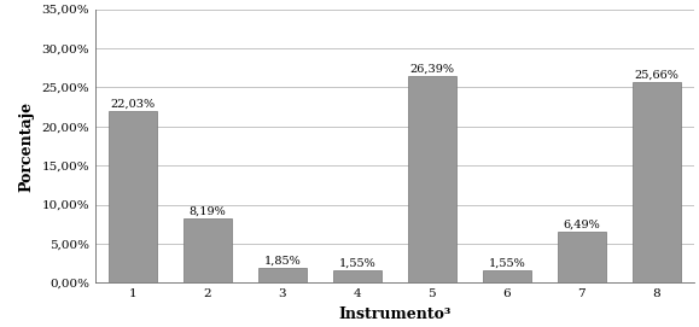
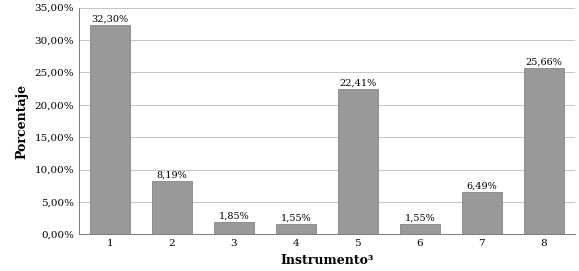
1: 22,03% -> 32,30%
5: 26,39% -> 22,41%
